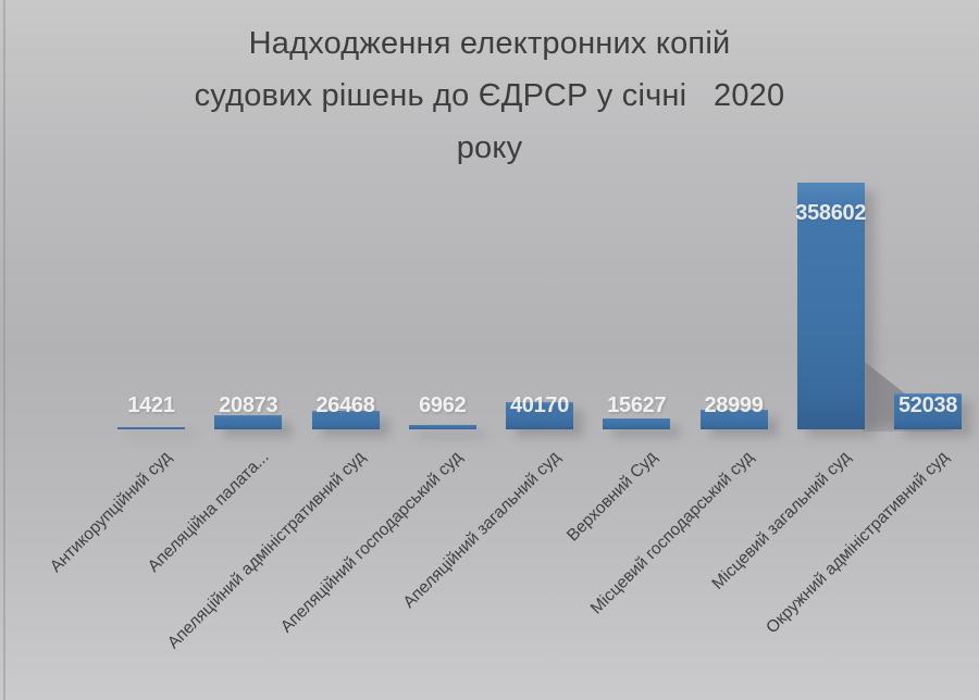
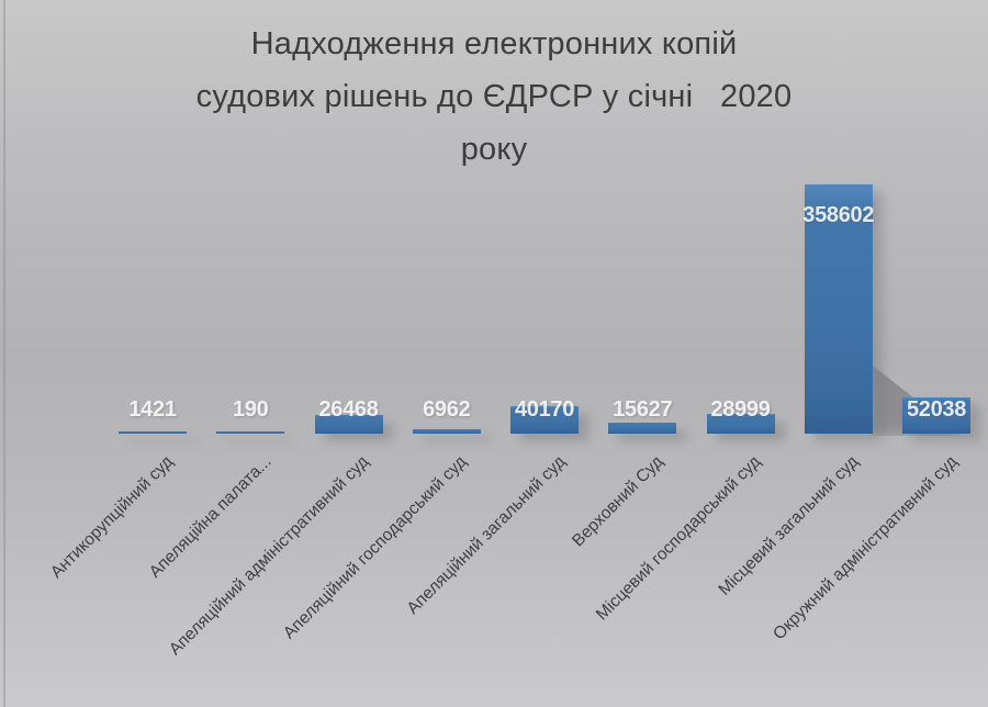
Апеляційна палата...: 20873 -> 190
